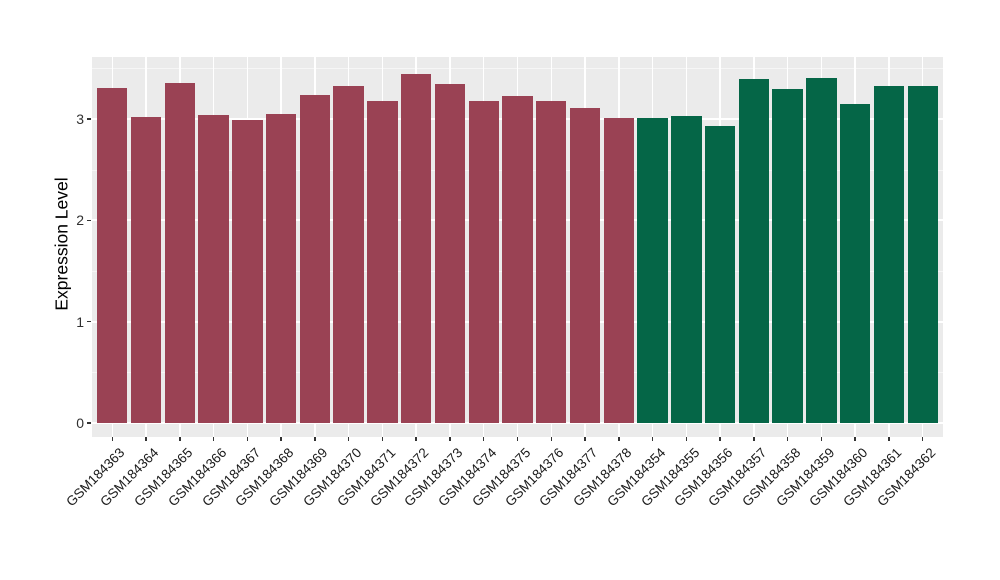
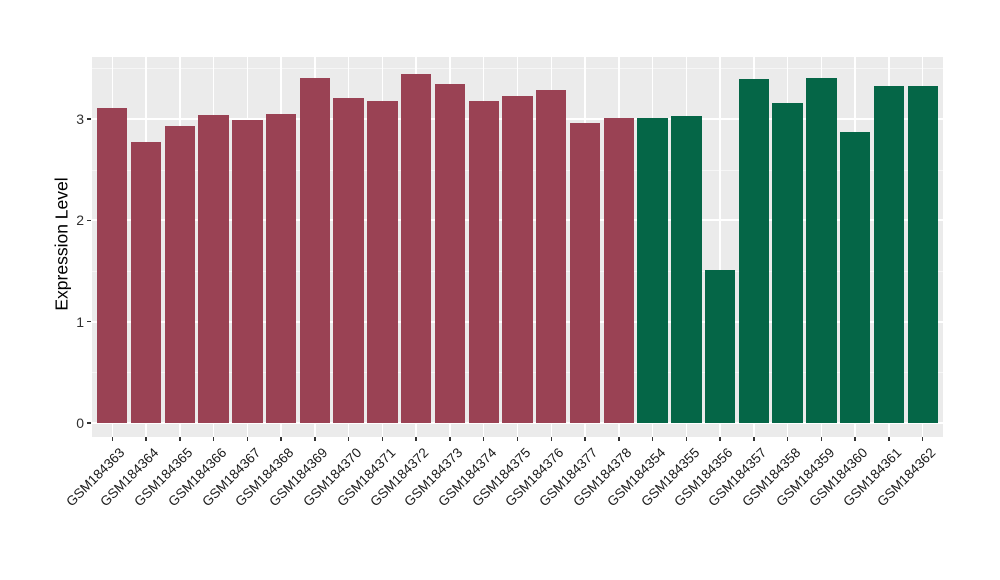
GSM184363: 3.31 -> 3.11
GSM184364: 3.02 -> 2.77
GSM184365: 3.36 -> 2.93
GSM184369: 3.24 -> 3.41
GSM184370: 3.33 -> 3.21
GSM184376: 3.18 -> 3.29
GSM184377: 3.11 -> 2.96
GSM184356: 2.93 -> 1.51
GSM184358: 3.30 -> 3.16
GSM184360: 3.15 -> 2.87
